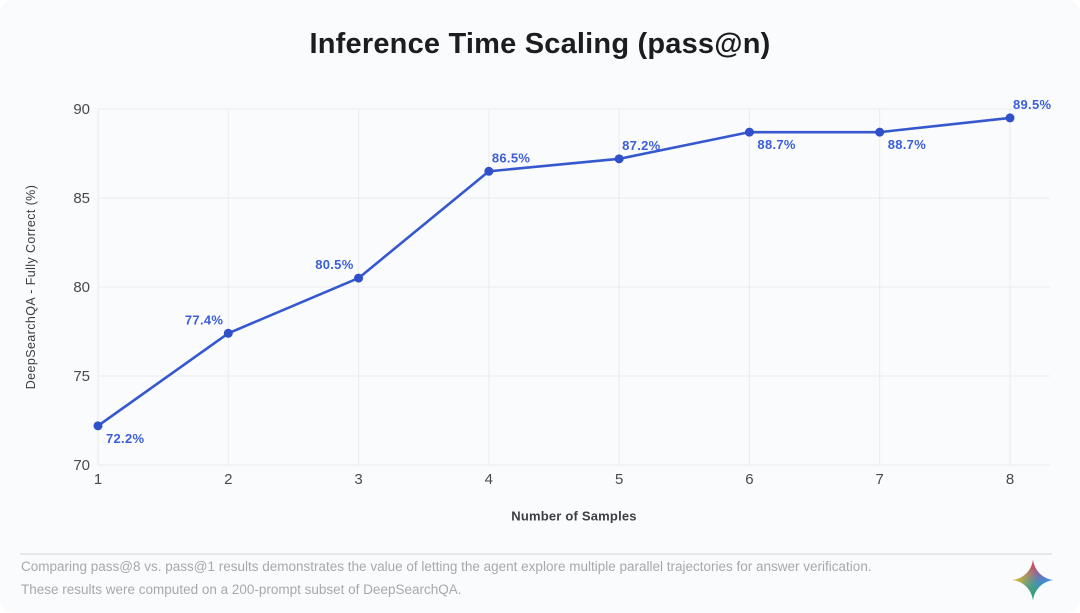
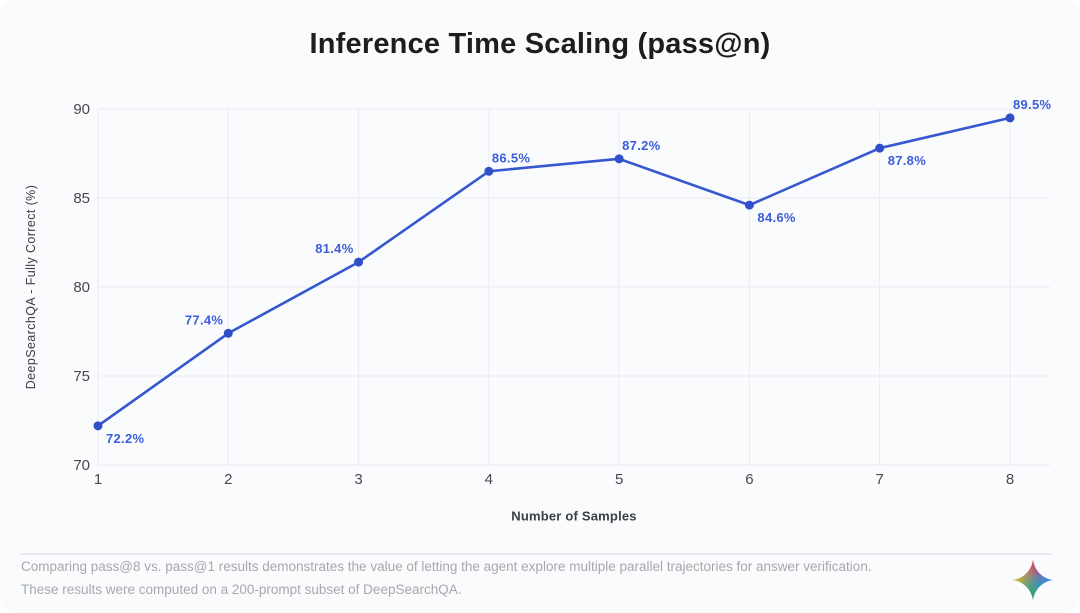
3: 80.5% -> 81.4%
6: 88.7% -> 84.6%
7: 88.7% -> 87.8%
